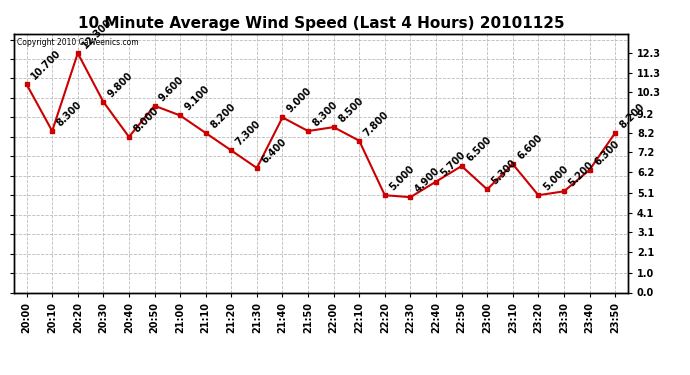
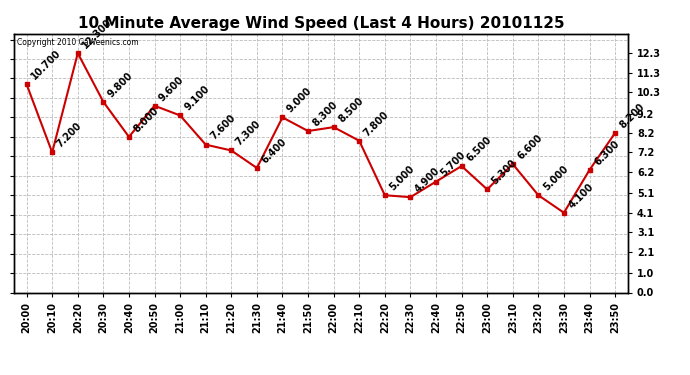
20:10: 8.300 -> 7.200
21:10: 8.200 -> 7.600
23:30: 5.200 -> 4.100
